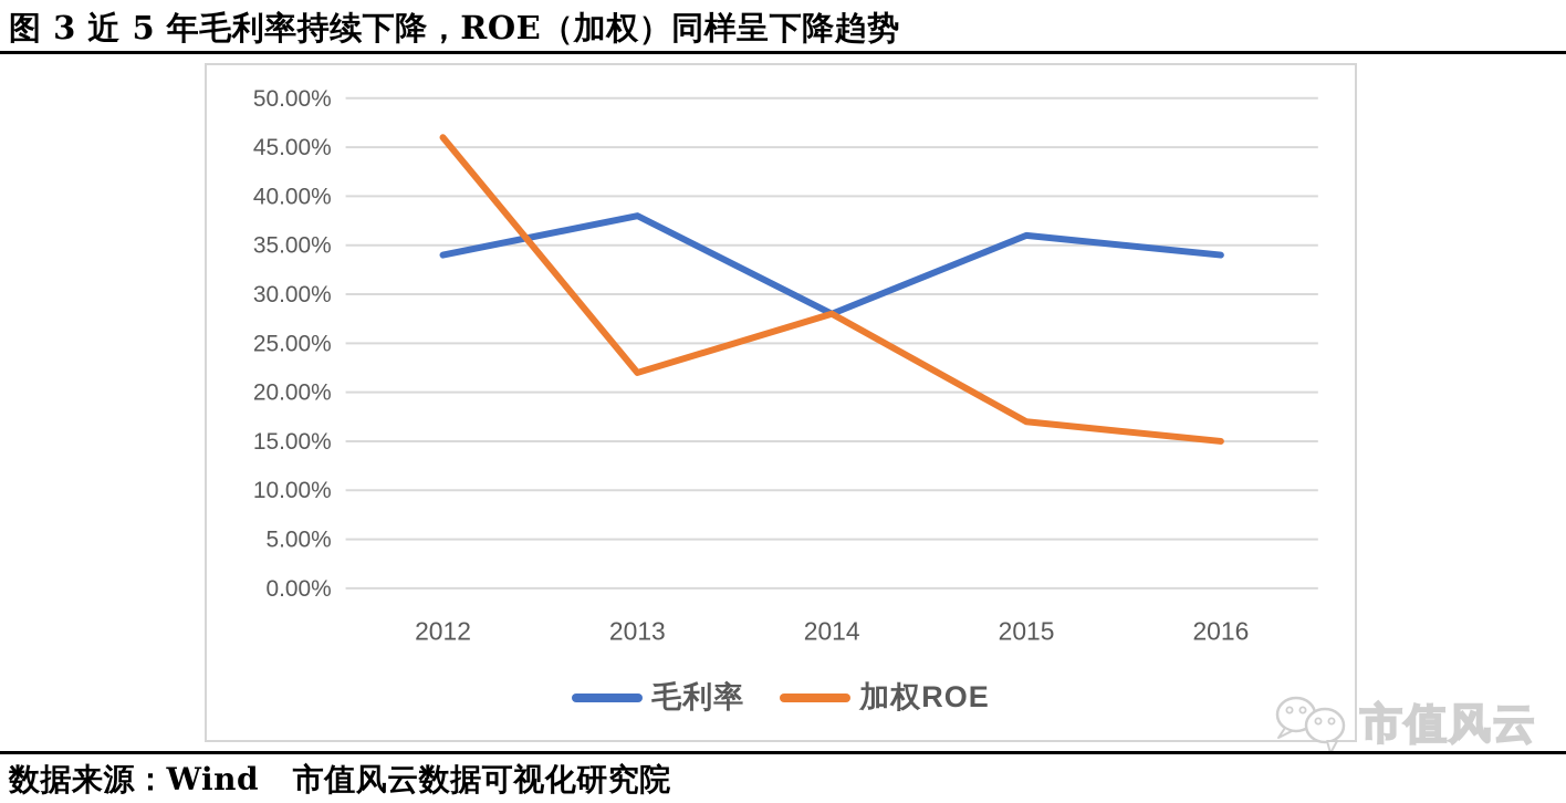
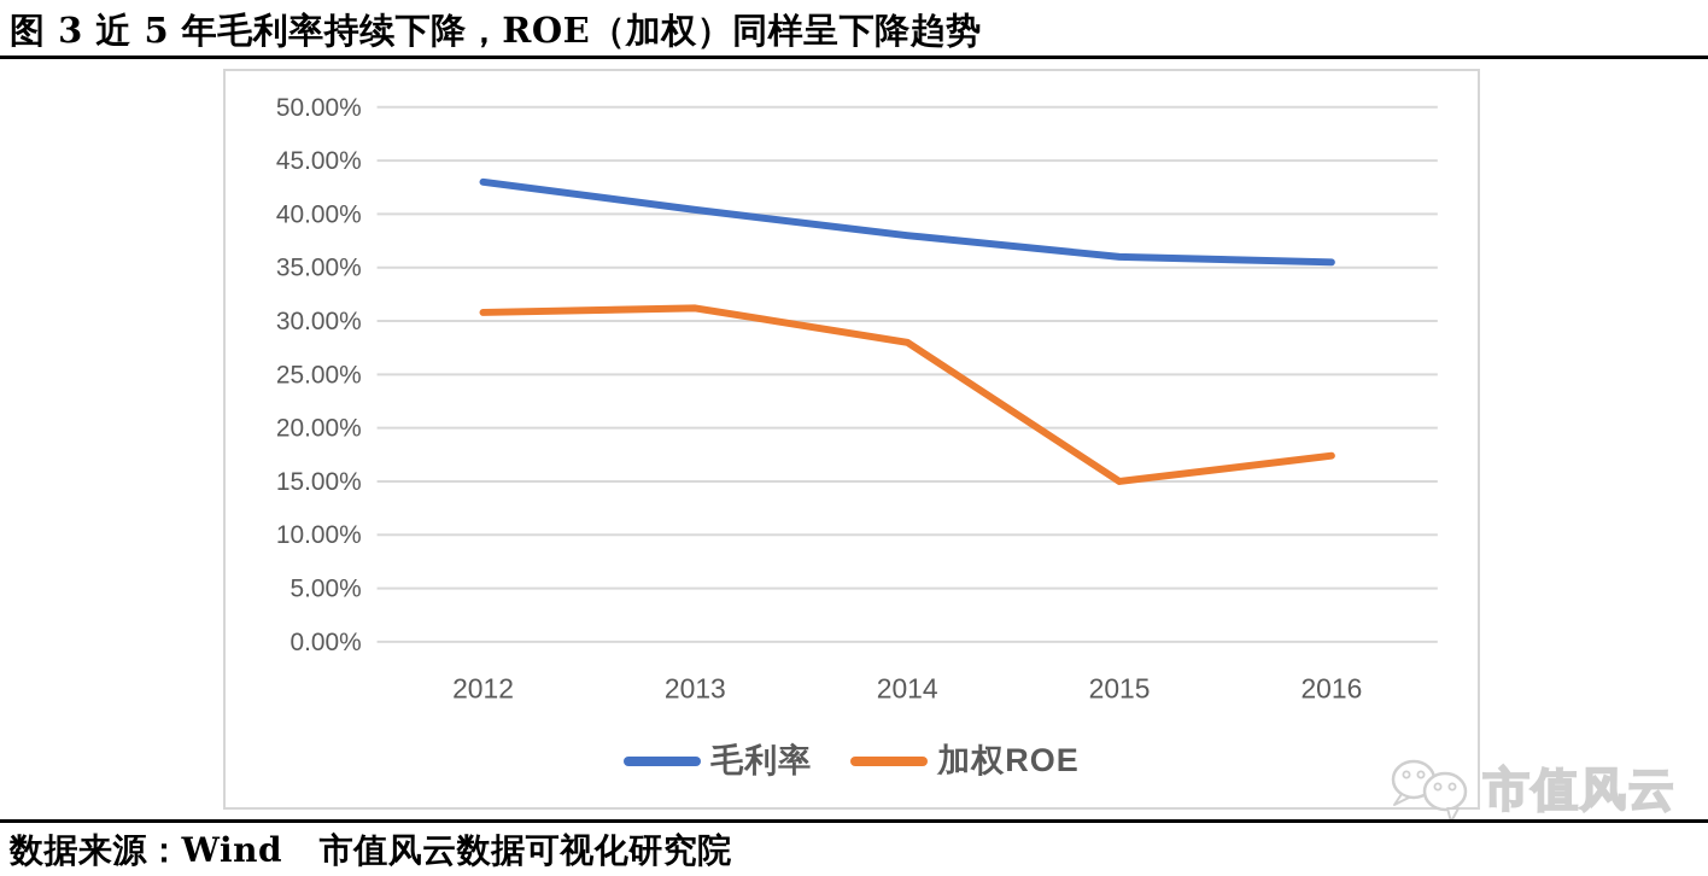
毛利率/2012: 34% -> 43%
加权ROE/2012: 46% -> 31%
毛利率/2013: 38% -> 40%
加权ROE/2013: 22% -> 31%
毛利率/2014: 28% -> 38%
加权ROE/2015: 17% -> 15%
毛利率/2016: 34% -> 36%
加权ROE/2016: 15% -> 17%
